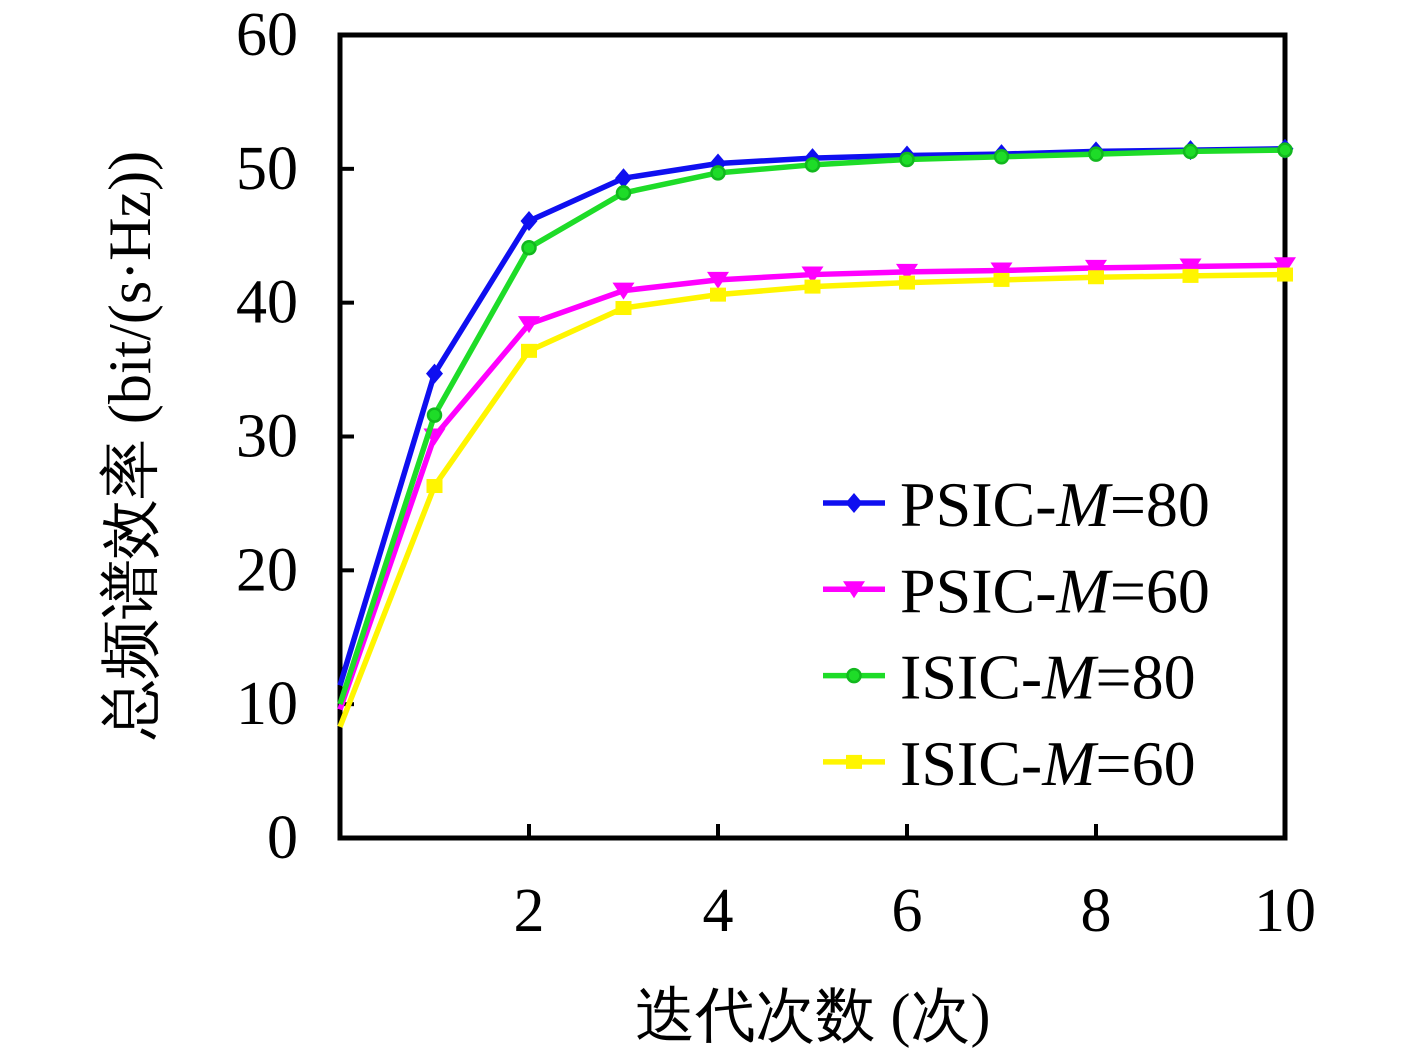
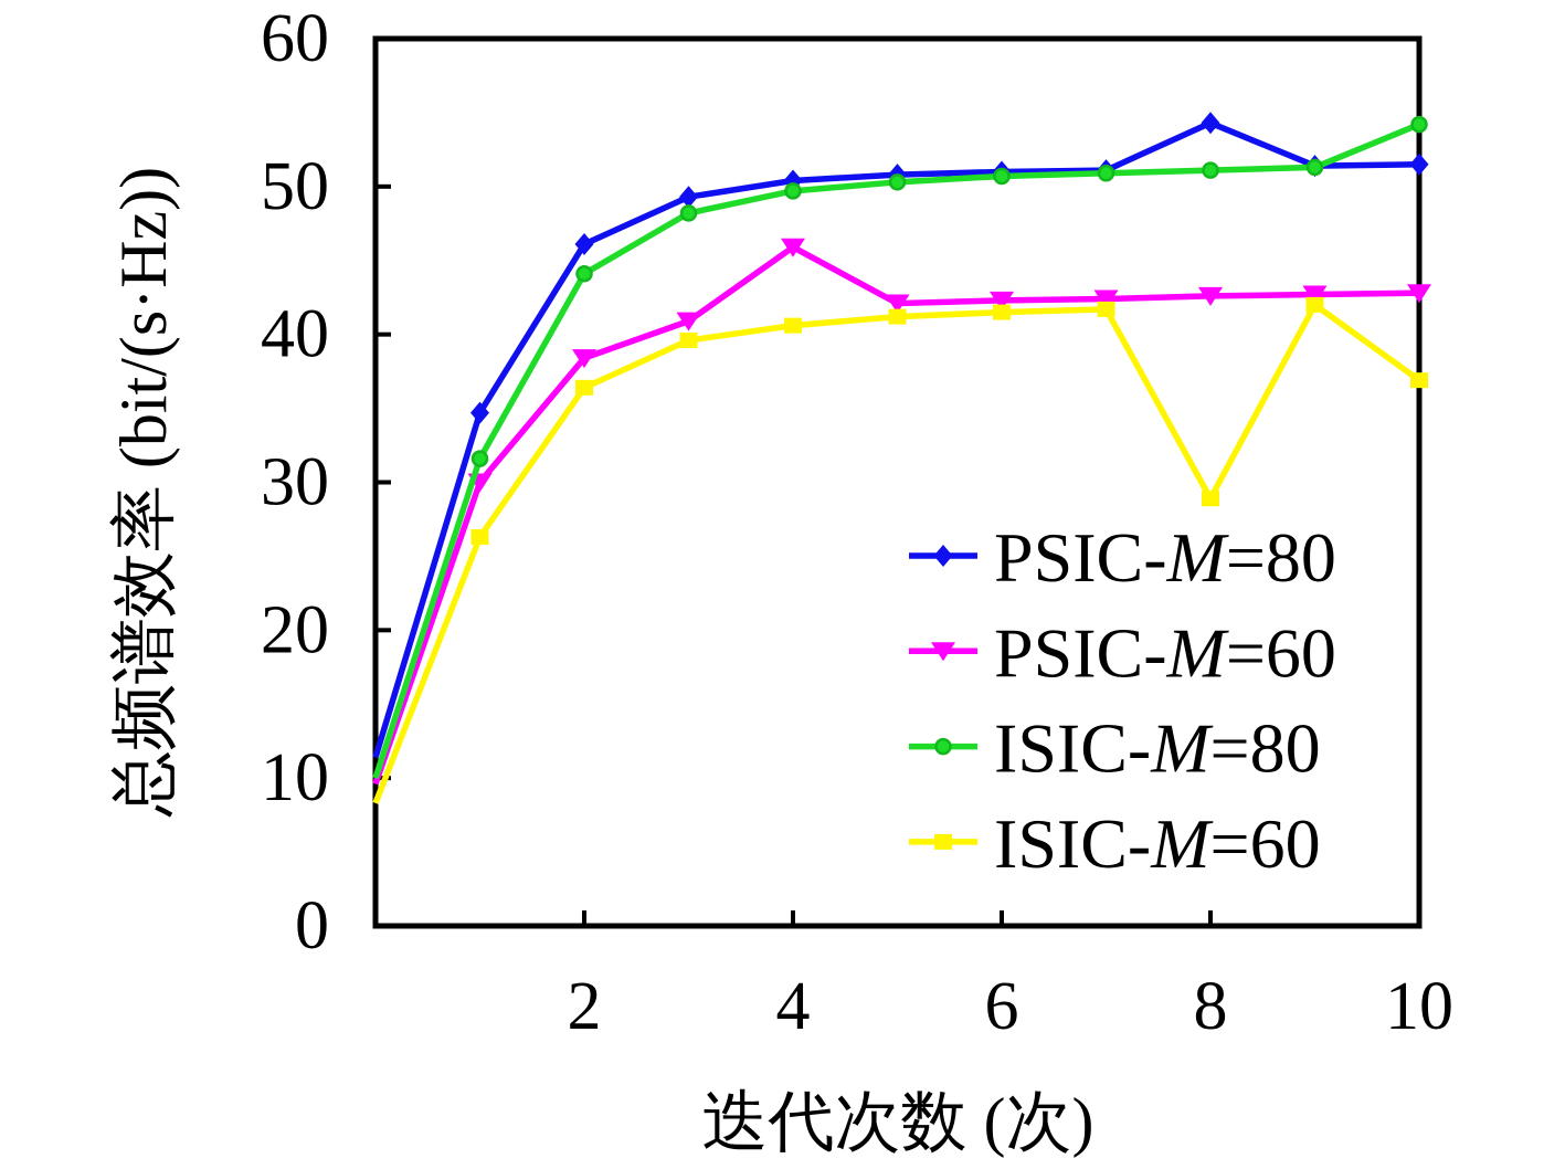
PSIC-M=60/4: 41.7 -> 45.9
PSIC-M=80/8: 51.3 -> 54.3
ISIC-M=60/8: 41.9 -> 28.9
ISIC-M=80/10: 51.4 -> 54.2
ISIC-M=60/10: 42.1 -> 36.9
